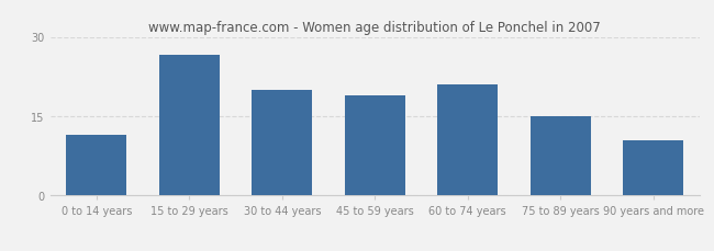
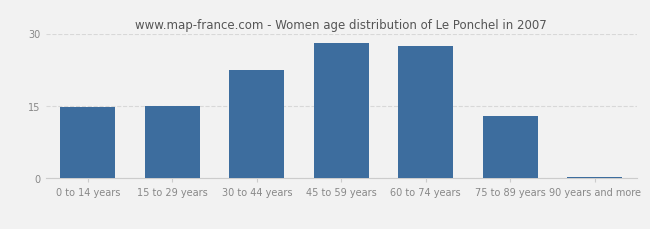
0 to 14 years: 11.5 -> 14.7
15 to 29 years: 26.5 -> 15.0
30 to 44 years: 20.0 -> 22.5
45 to 59 years: 19.0 -> 28.0
60 to 74 years: 21.0 -> 27.5
75 to 89 years: 15.0 -> 13.0
90 years and more: 10.5 -> 0.3
